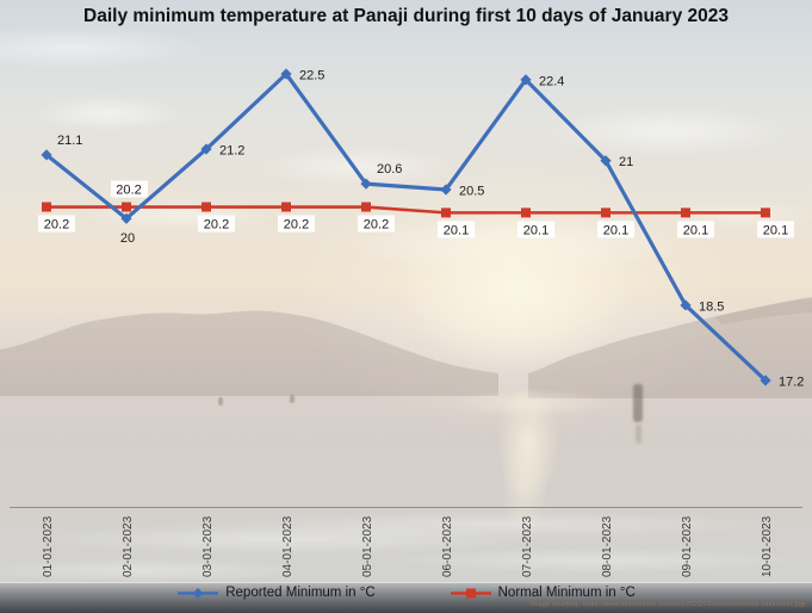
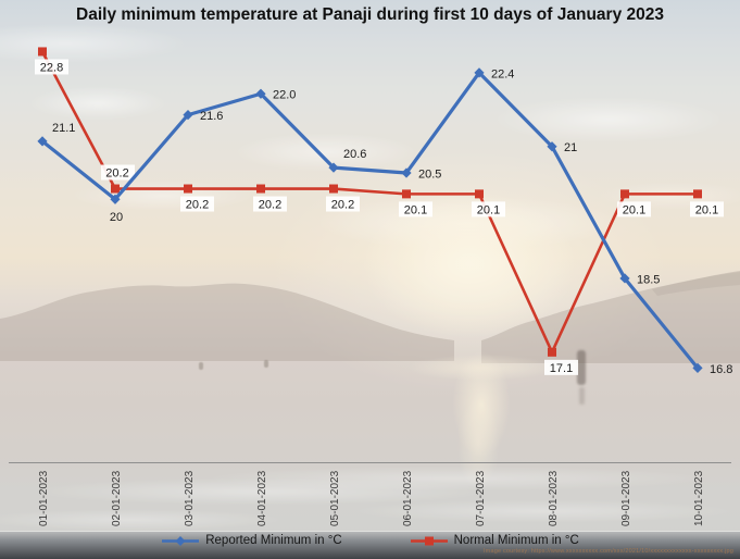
Normal Minimum in °C/01-01-2023: 20.2 -> 22.8
Reported Minimum in °C/03-01-2023: 21.2 -> 21.6
Reported Minimum in °C/04-01-2023: 22.5 -> 22.0
Normal Minimum in °C/08-01-2023: 20.1 -> 17.1
Reported Minimum in °C/10-01-2023: 17.2 -> 16.8
